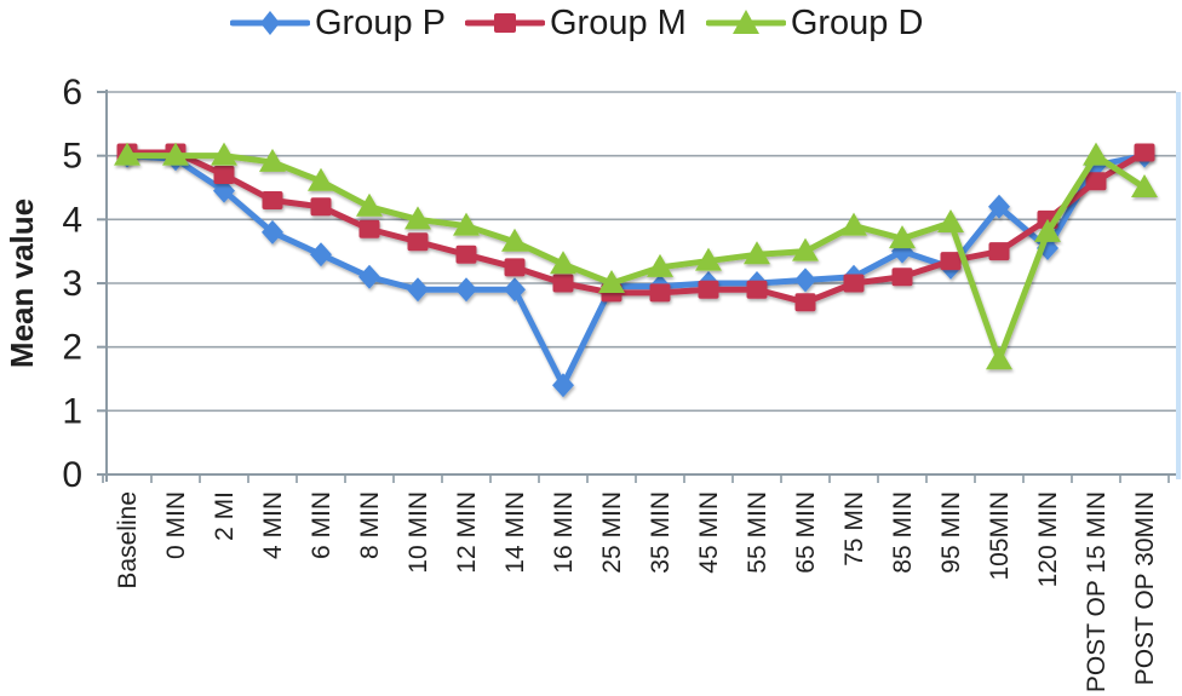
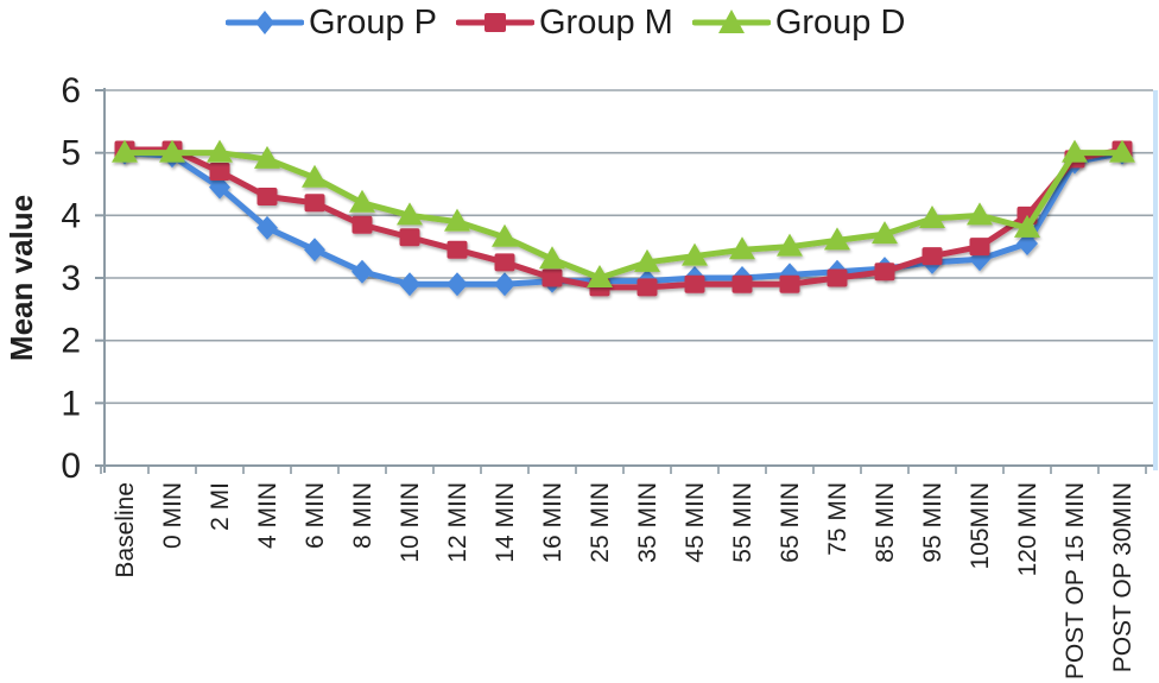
Group P/16 MIN: 1.4 -> 3.0
Group M/65 MIN: 2.7 -> 2.9
Group D/75 MN: 3.9 -> 3.6
Group P/85 MIN: 3.5 -> 3.1
Group P/105MIN: 4.2 -> 3.3
Group D/105MIN: 1.8 -> 4.0
Group M/POST OP 15 MIN: 4.6 -> 4.9
Group D/POST OP 30MIN: 4.5 -> 5.0
